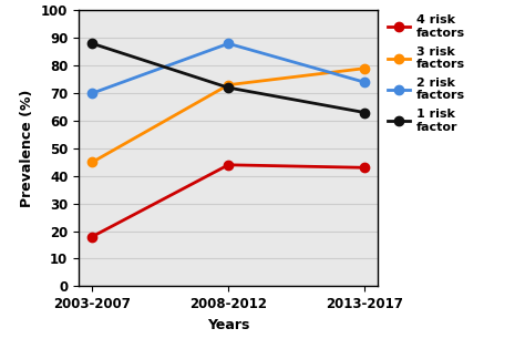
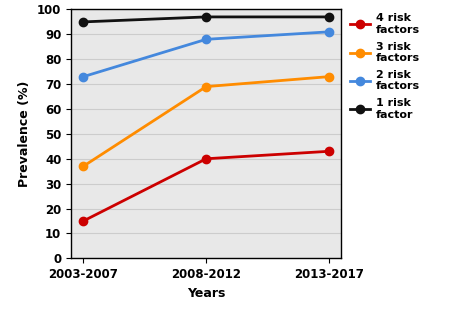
4 risk factors/2003-2007: 18 -> 15
3 risk factors/2003-2007: 45 -> 37
2 risk factors/2003-2007: 70 -> 73
1 risk factor/2003-2007: 88 -> 95
4 risk factors/2008-2012: 44 -> 40
3 risk factors/2008-2012: 73 -> 69
1 risk factor/2008-2012: 72 -> 97
3 risk factors/2013-2017: 79 -> 73
2 risk factors/2013-2017: 74 -> 91
1 risk factor/2013-2017: 63 -> 97
